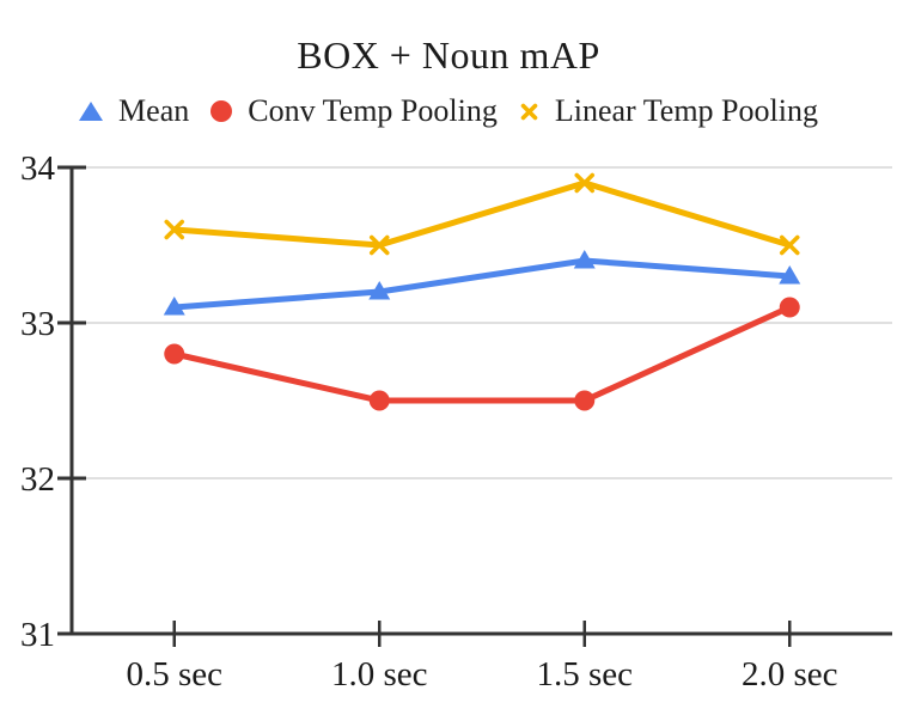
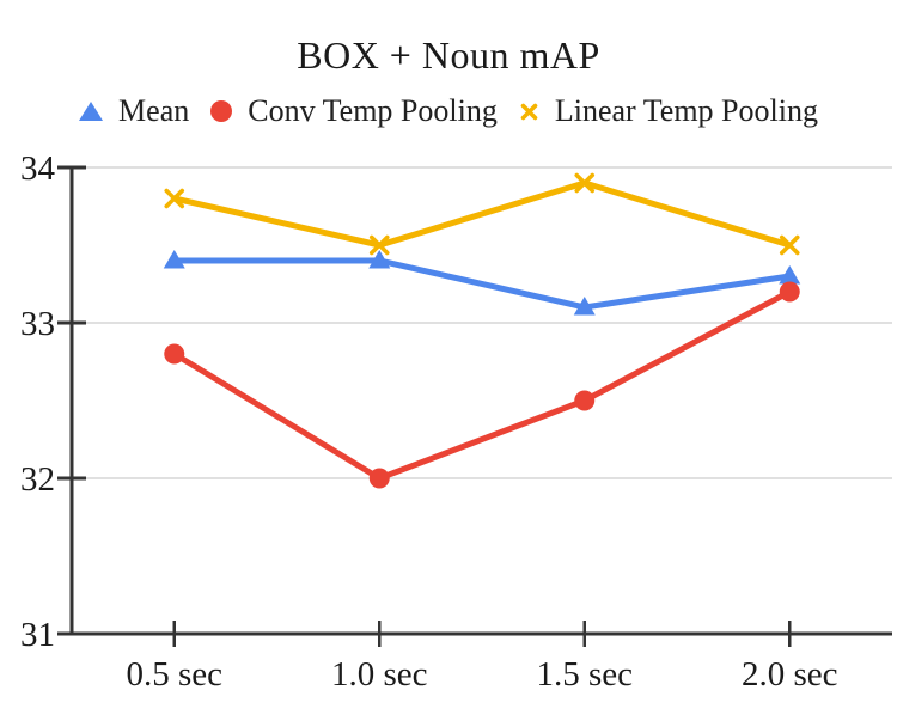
Mean/0.5 sec: 33.1 -> 33.4
Linear Temp Pooling/0.5 sec: 33.6 -> 33.8
Mean/1.0 sec: 33.2 -> 33.4
Conv Temp Pooling/1.0 sec: 32.5 -> 32.0
Mean/1.5 sec: 33.4 -> 33.1
Conv Temp Pooling/2.0 sec: 33.1 -> 33.2
